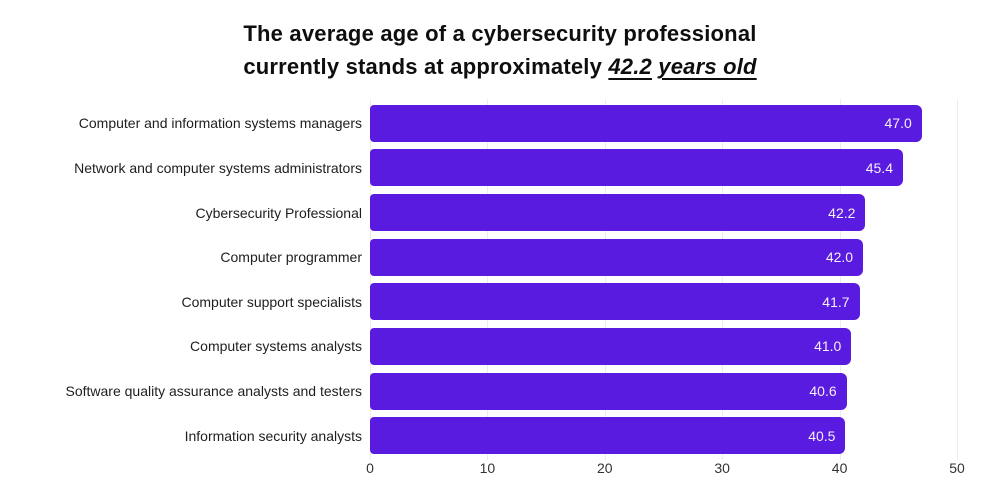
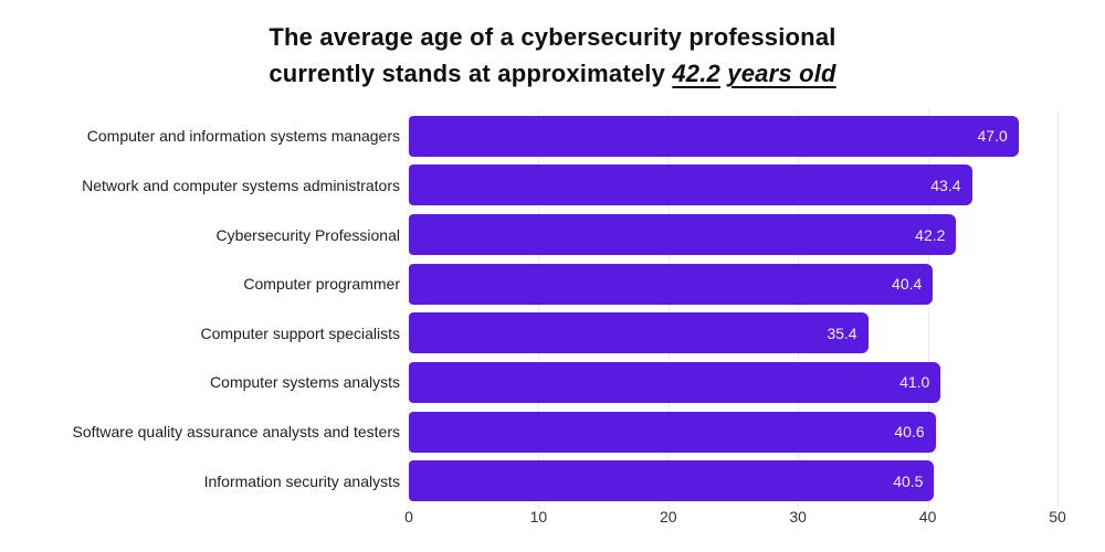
Network and computer systems administrators: 45.4 -> 43.4
Computer programmer: 42.0 -> 40.4
Computer support specialists: 41.7 -> 35.4
